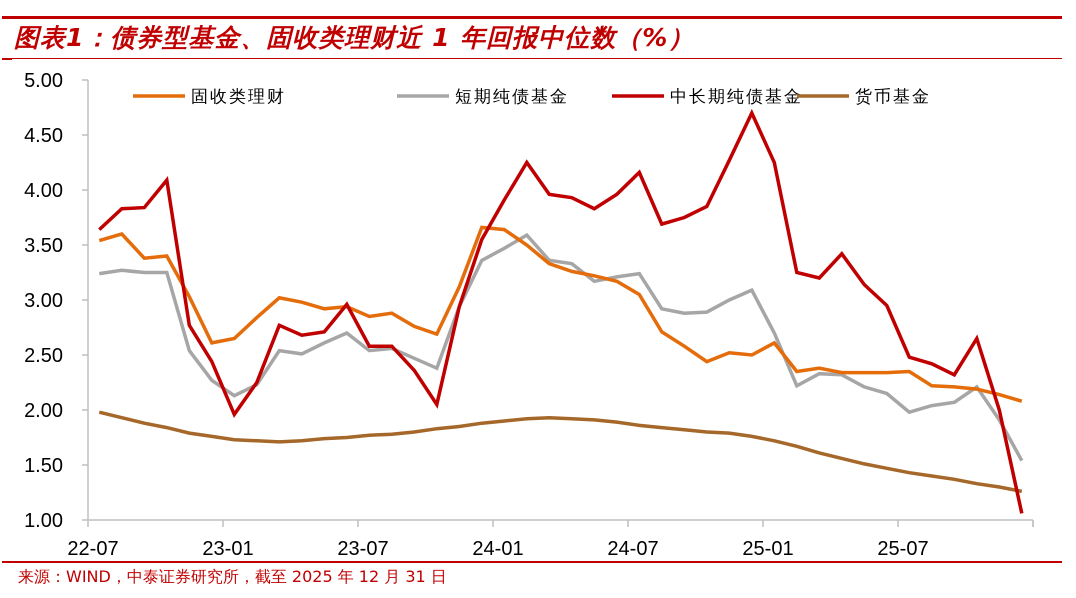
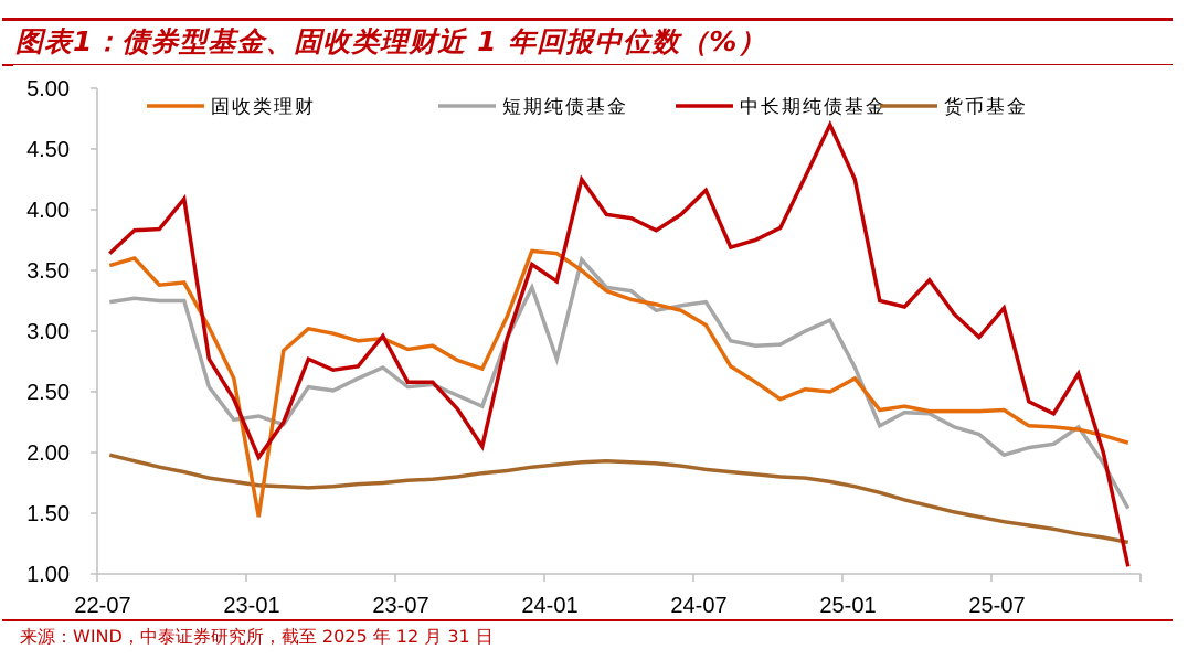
固收类理财/23-01: 2.65 -> 1.47
短期纯债基金/23-01: 2.13 -> 2.30
短期纯债基金/24-01: 3.47 -> 2.77
中长期纯债基金/24-01: 3.91 -> 3.41
中长期纯债基金/25-07: 2.48 -> 3.19
